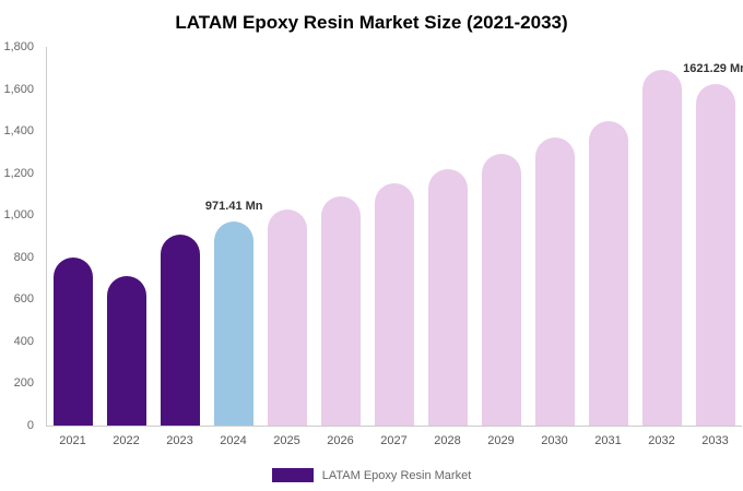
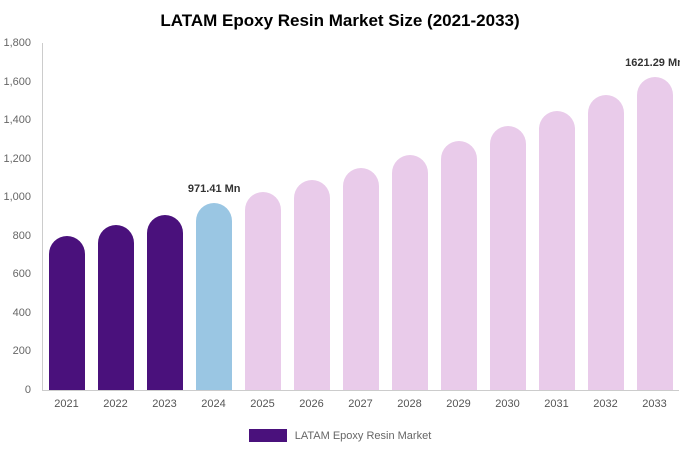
2022: 710 -> 860
2032: 1690 -> 1530
